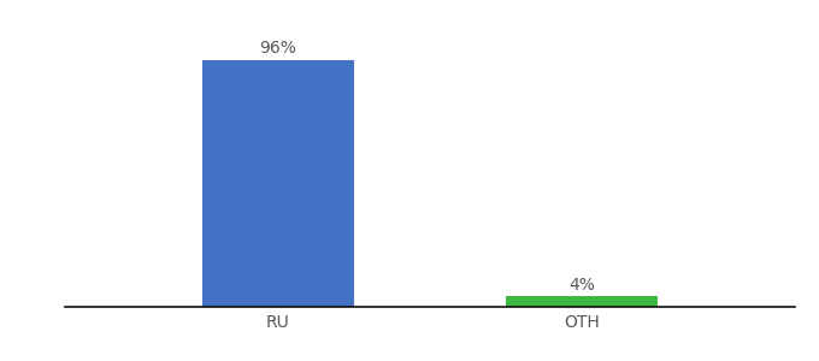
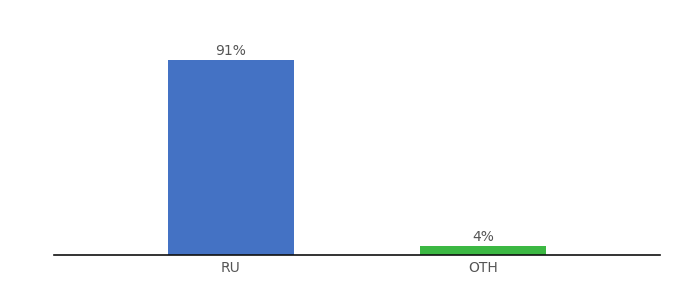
RU: 96% -> 91%
